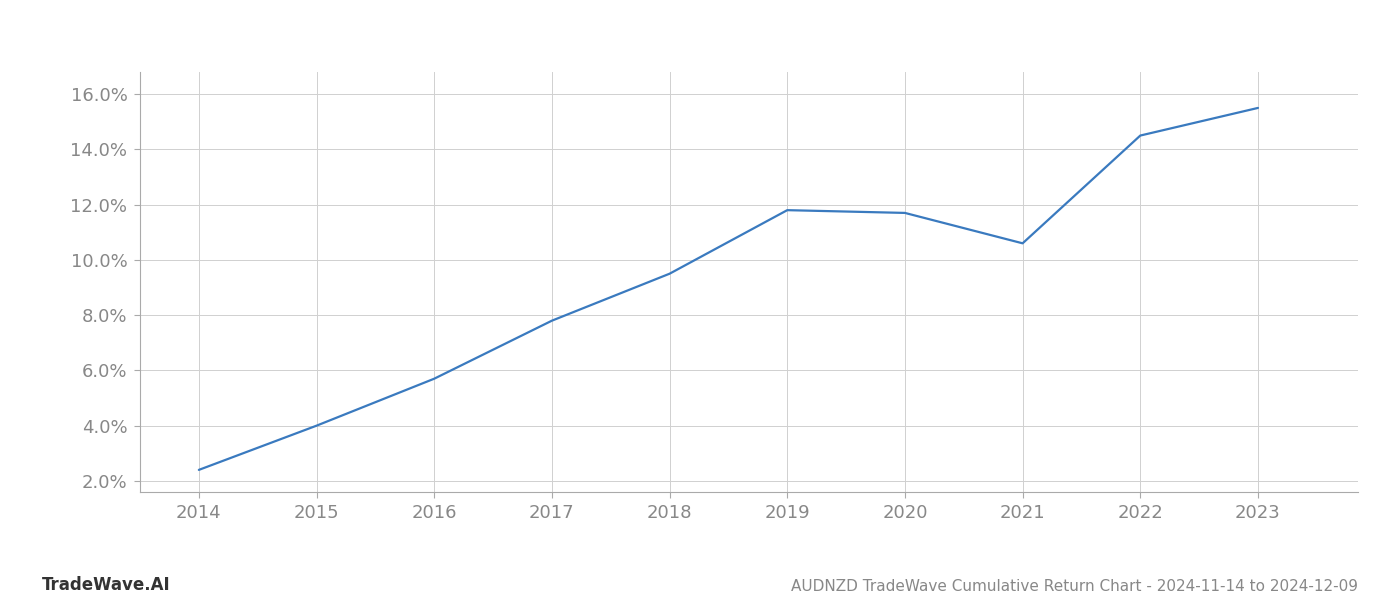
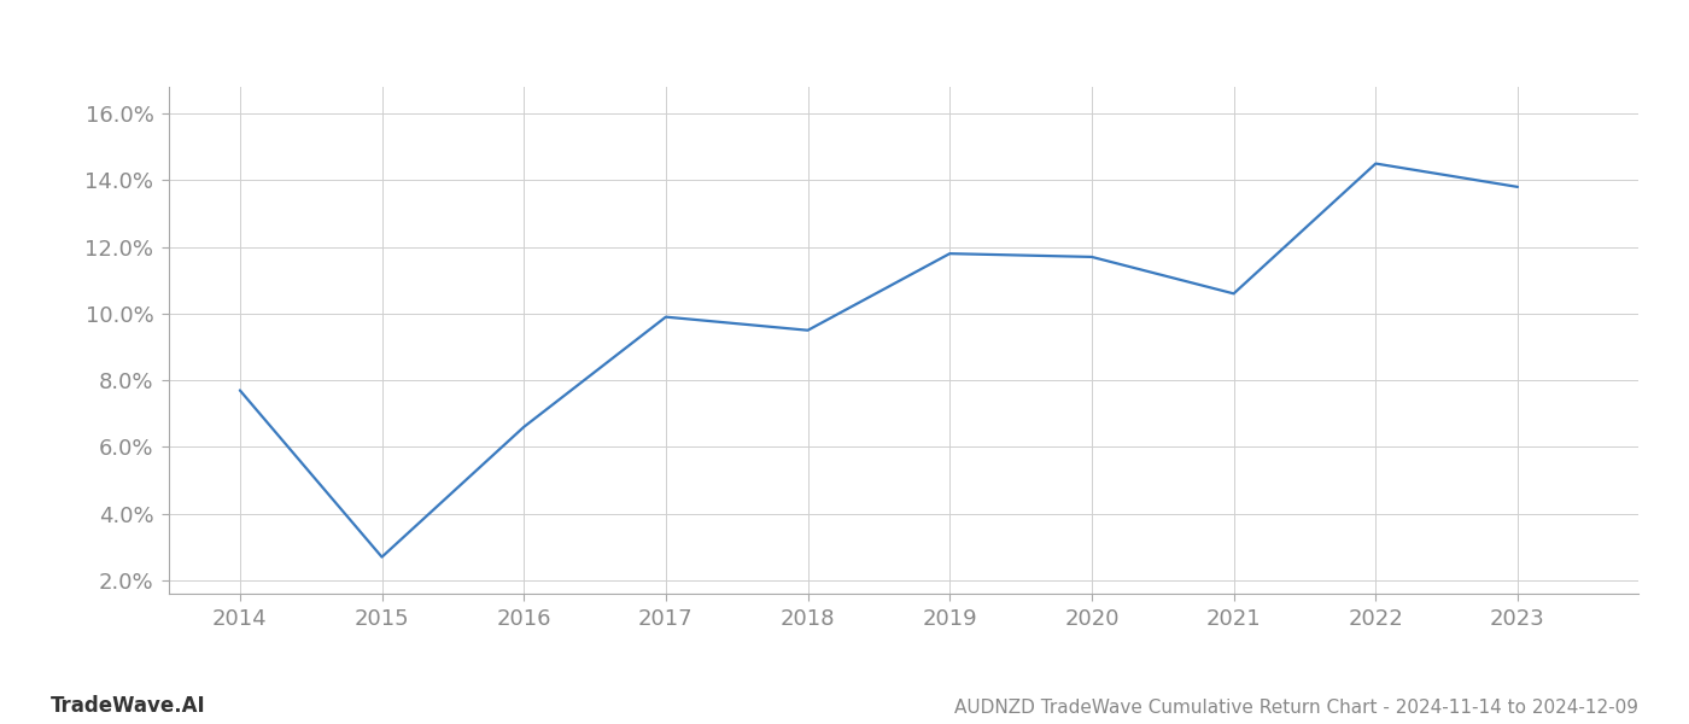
2014: 2.4% -> 7.7%
2015: 4.0% -> 2.7%
2016: 5.7% -> 6.6%
2017: 7.8% -> 9.9%
2023: 15.5% -> 13.8%
